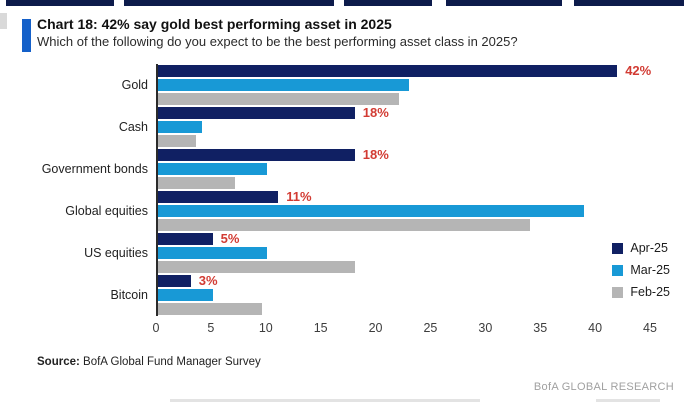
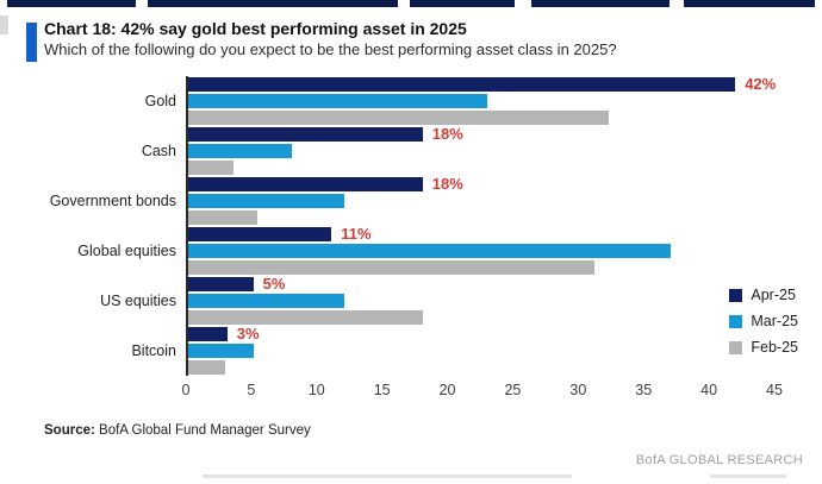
Feb-25/Gold: 22.0 -> 32.3
Mar-25/Cash: 4 -> 8
Mar-25/Government bonds: 10 -> 12
Feb-25/Government bonds: 7.0 -> 5.3
Mar-25/Global equities: 39 -> 37
Feb-25/Global equities: 34.0 -> 31.2
Mar-25/US equities: 10 -> 12
Feb-25/Bitcoin: 9.5 -> 2.8
